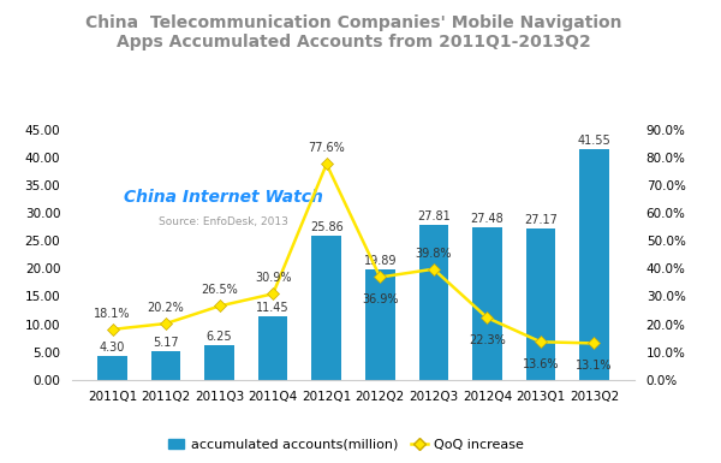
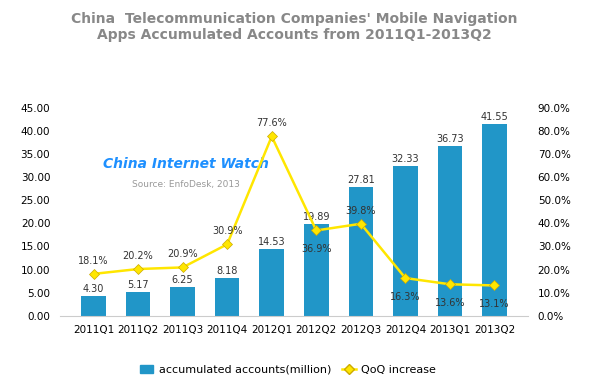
QoQ increase/2011Q3: 26.5% -> 20.9%
accumulated accounts(million)/2011Q4: 11.45 -> 8.18
accumulated accounts(million)/2012Q1: 25.86 -> 14.53
accumulated accounts(million)/2012Q4: 27.48 -> 32.33
QoQ increase/2012Q4: 22.3% -> 16.3%
accumulated accounts(million)/2013Q1: 27.17 -> 36.73
